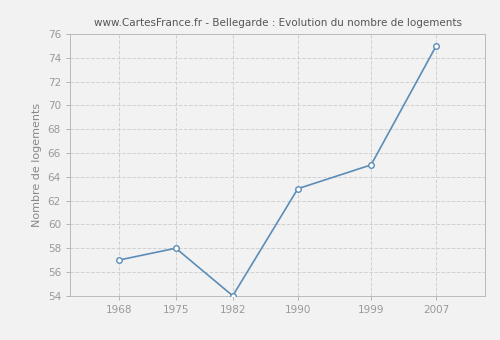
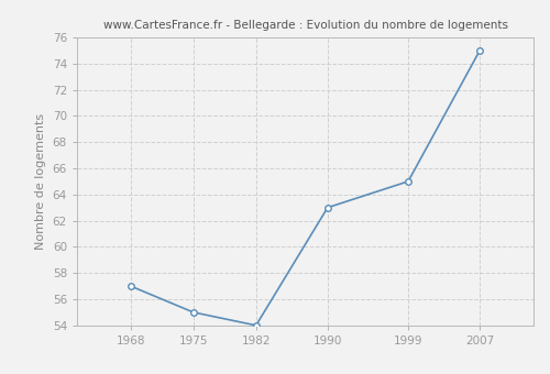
1975: 58 -> 55
